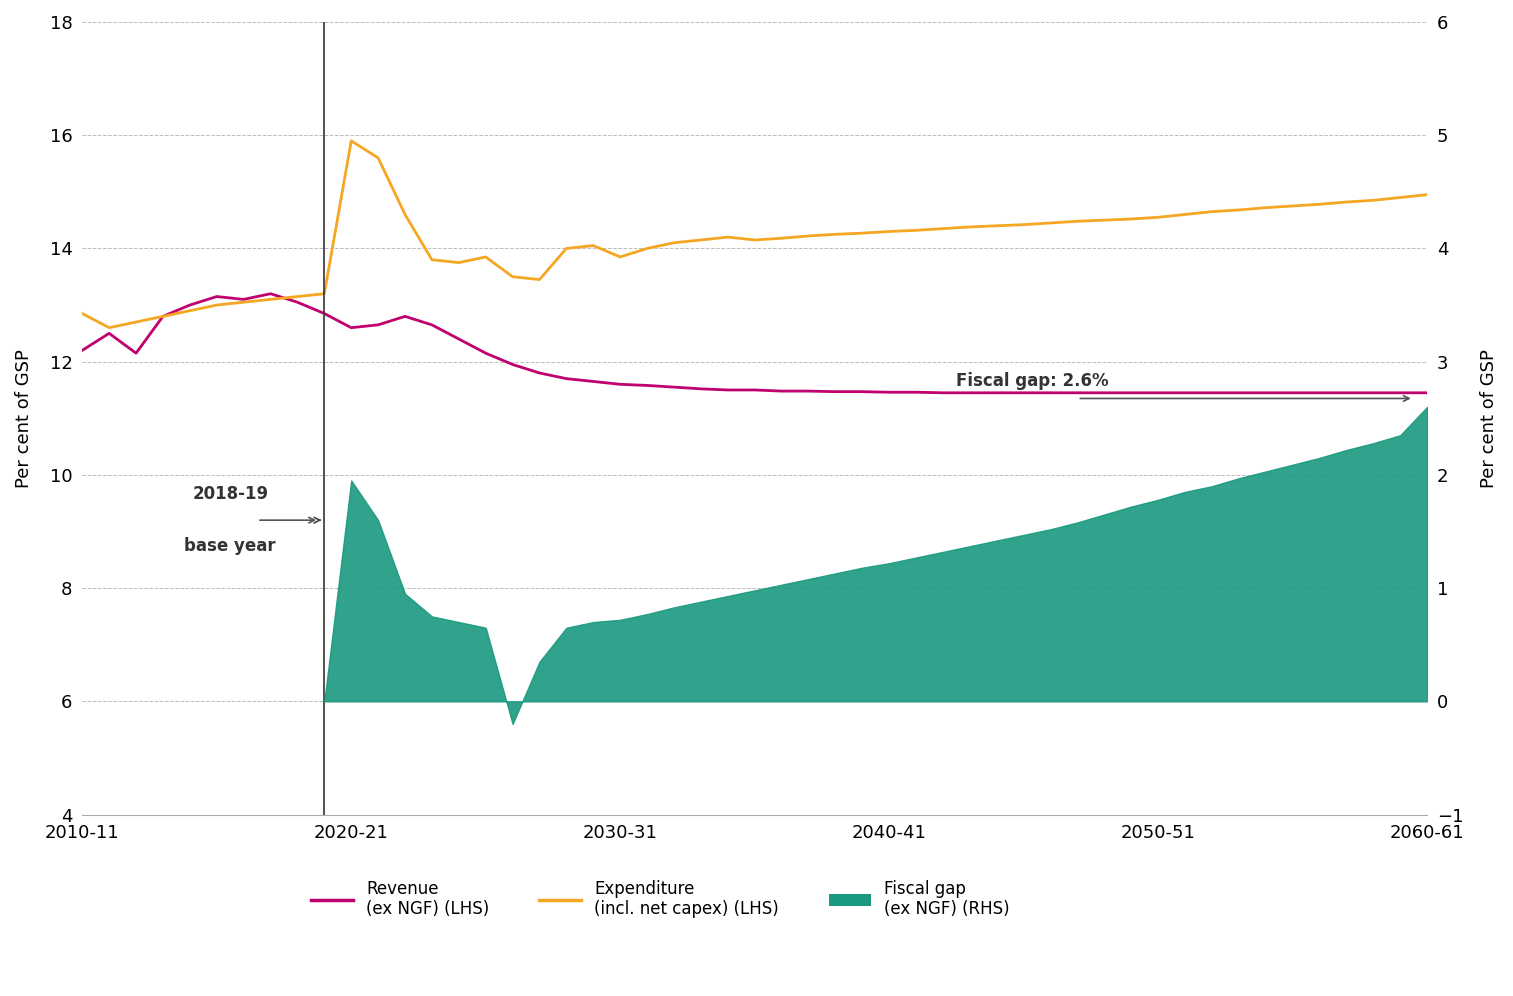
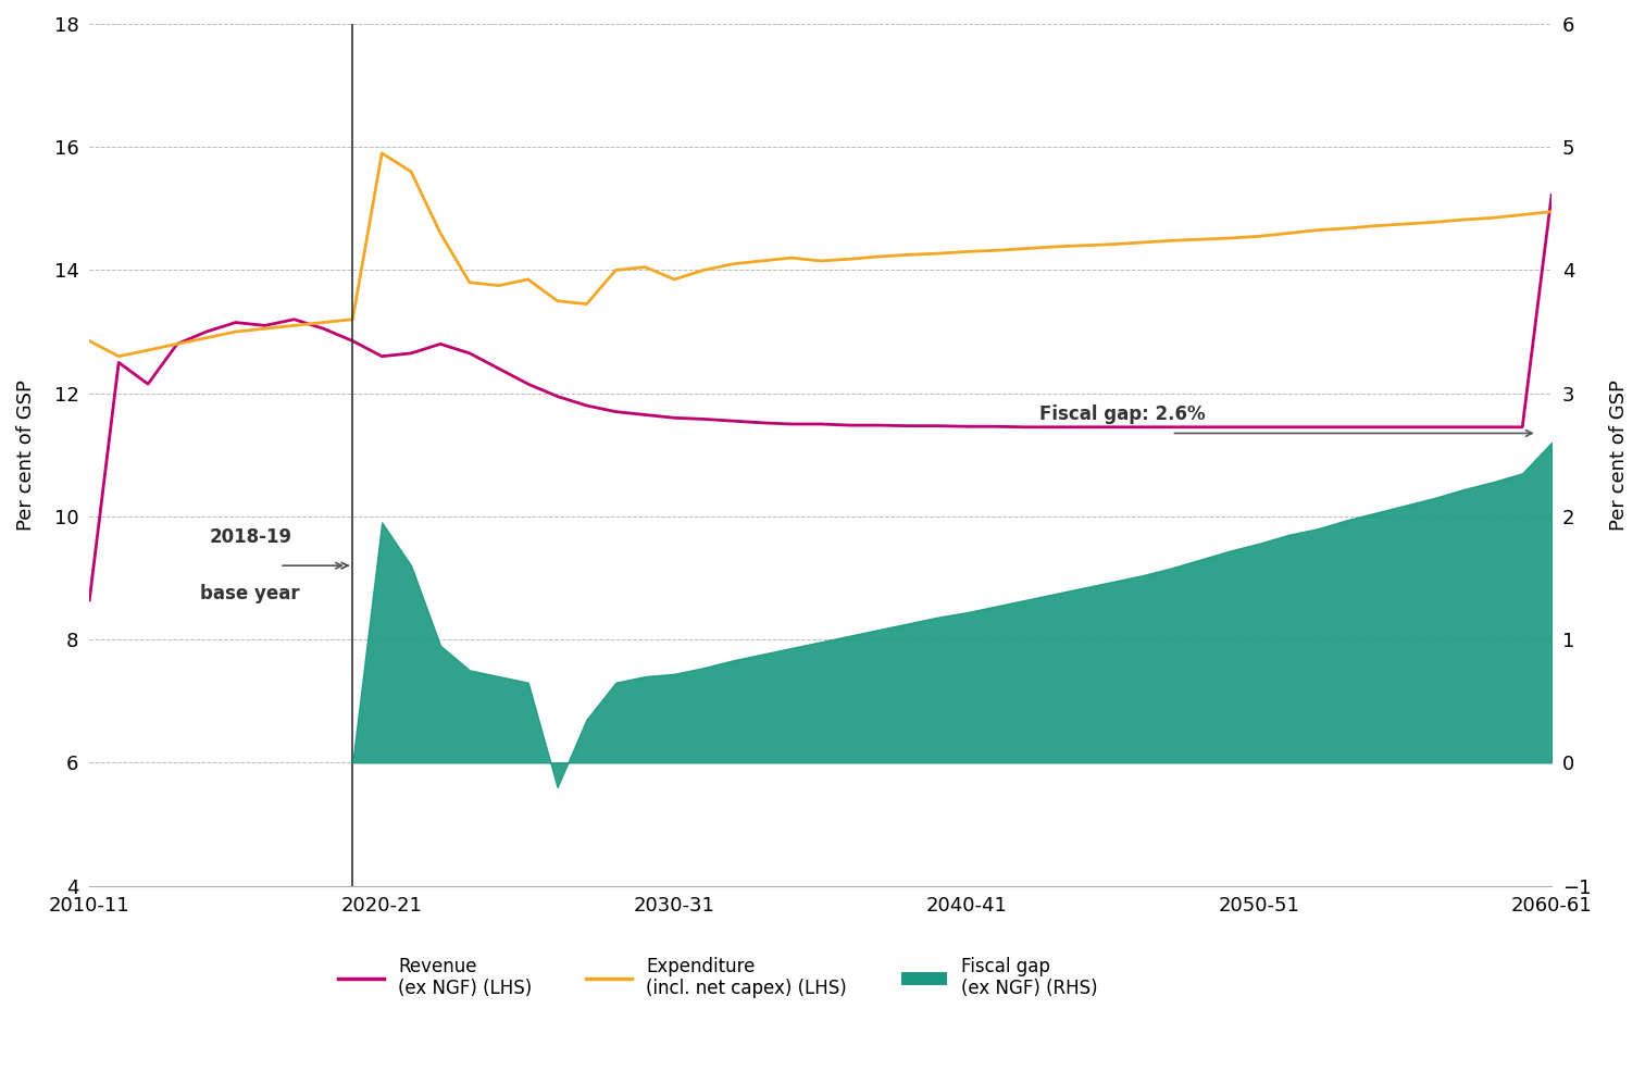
Revenue (ex NGF) (LHS)/2010-11: 12.20 -> 8.64
Revenue (ex NGF) (LHS)/2060-61: 11.45 -> 15.22
